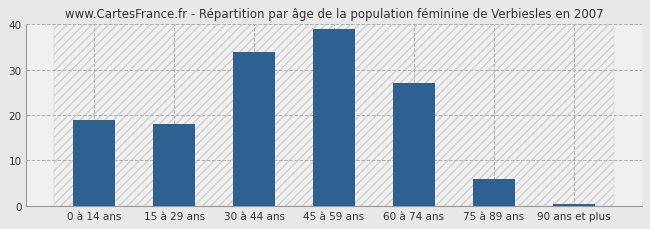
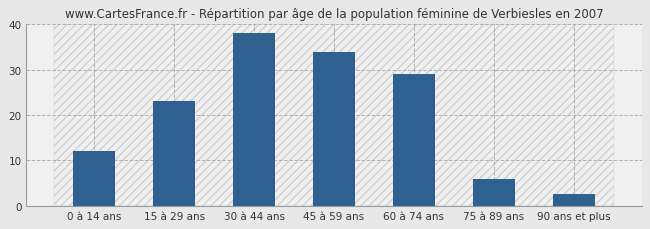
0 à 14 ans: 19.0 -> 12.0
15 à 29 ans: 18.0 -> 23.0
30 à 44 ans: 34.0 -> 38.0
45 à 59 ans: 39.0 -> 34.0
60 à 74 ans: 27.0 -> 29.0
90 ans et plus: 0.5 -> 2.5
